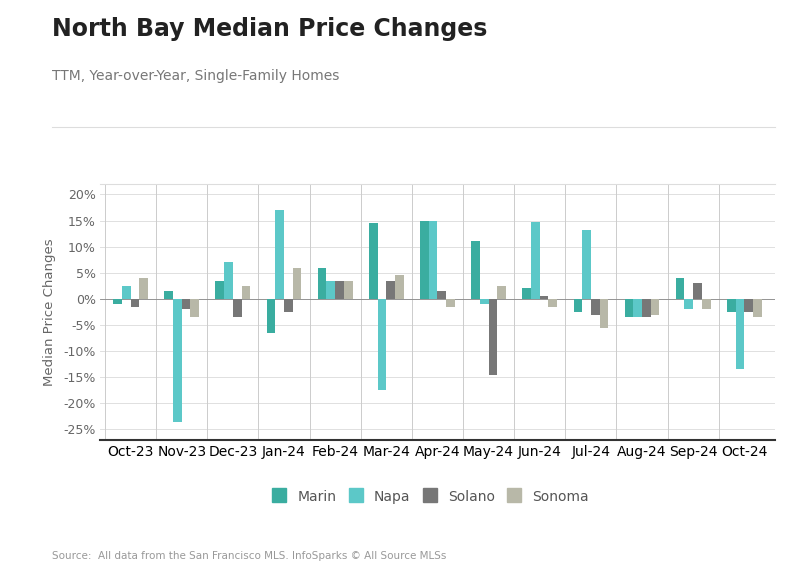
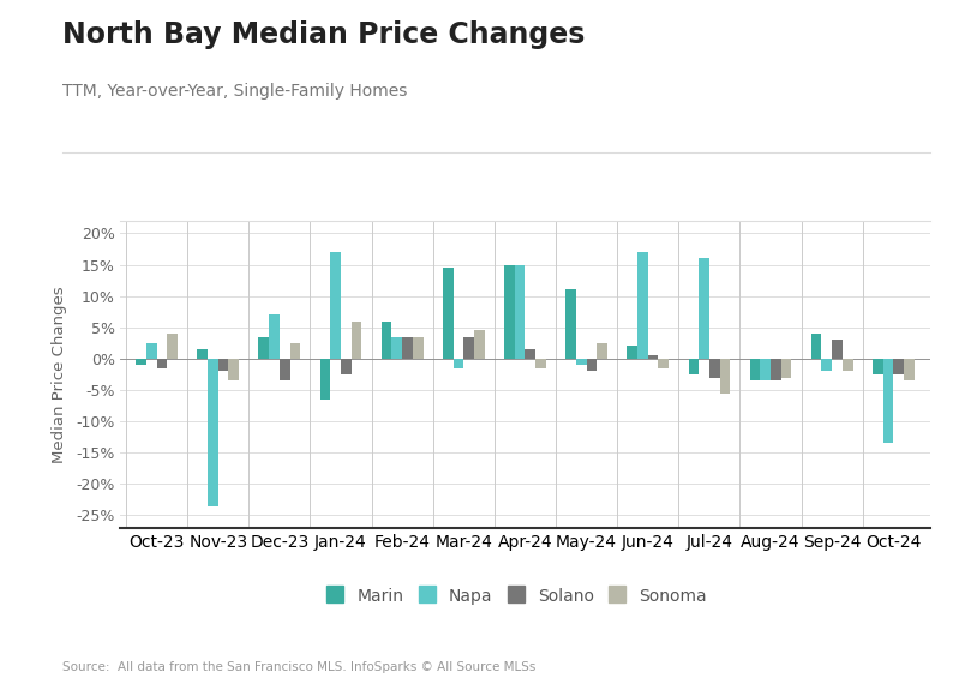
Napa/Mar-24: -17.4% -> -1.5%
Solano/May-24: -14.6% -> -2.0%
Napa/Jun-24: 14.8% -> 17.0%
Napa/Jul-24: 13.2% -> 16.0%
